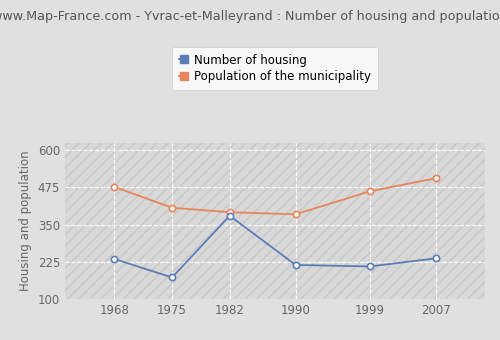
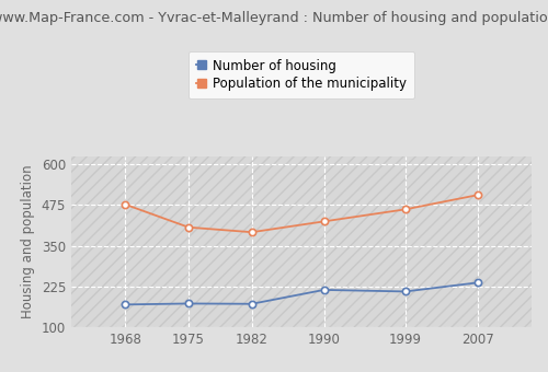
Number of housing/1968: 235 -> 170
Number of housing/1982: 380 -> 172
Population of the municipality/1990: 385 -> 425
